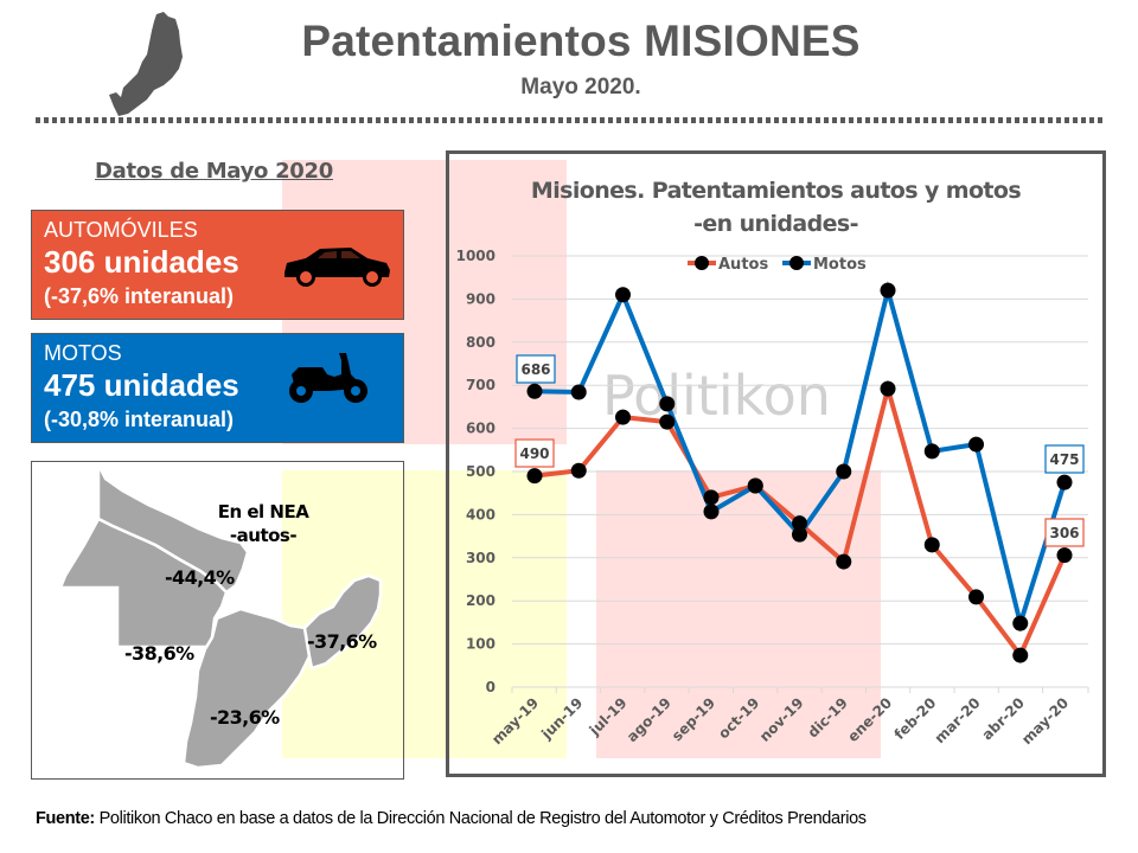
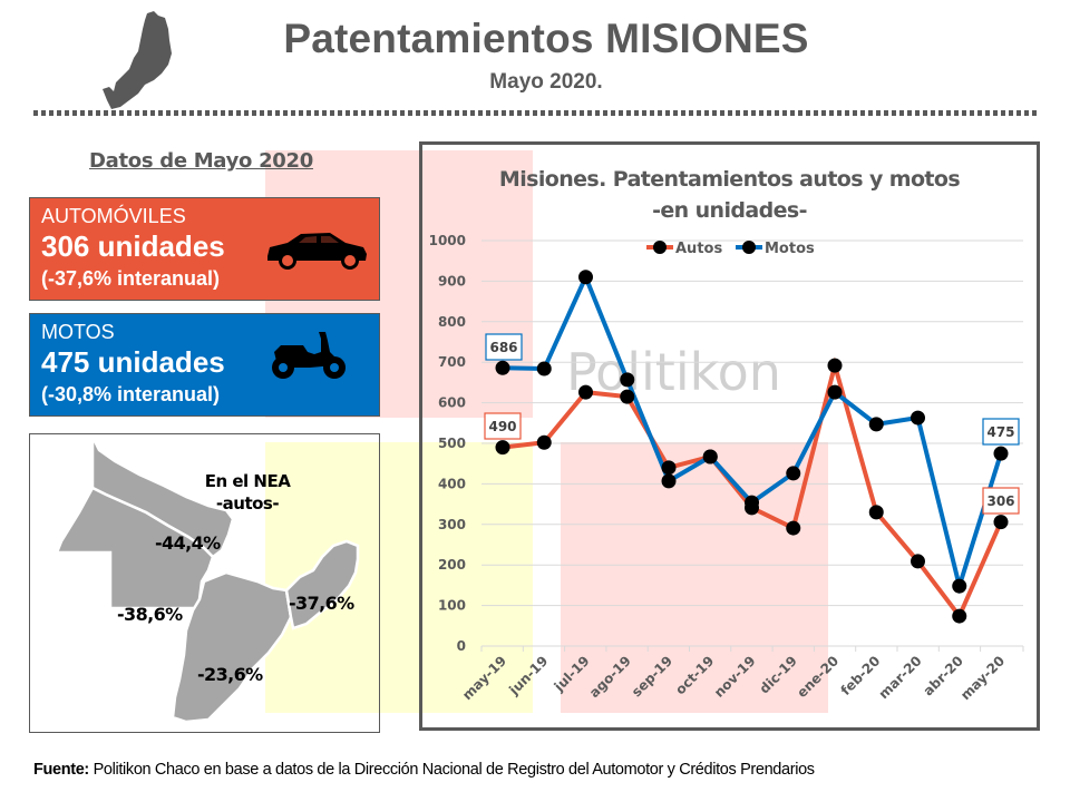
Autos/nov-19: 380 -> 340
Motos/dic-19: 500 -> 430
Motos/ene-20: 920 -> 630
